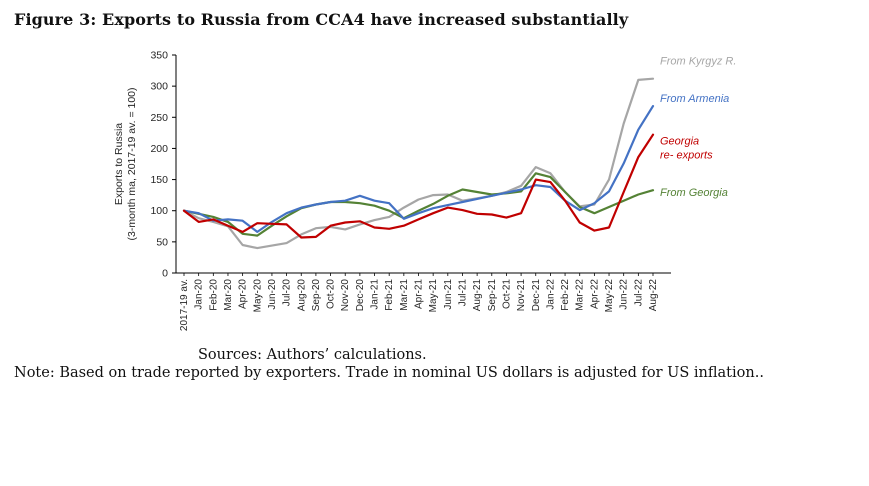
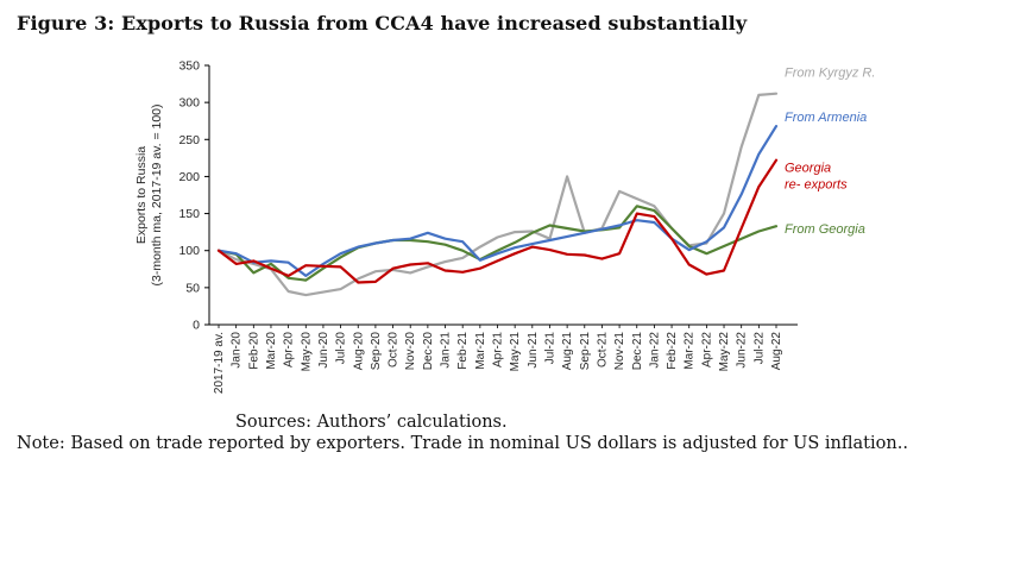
From Georgia/Feb-20: 90 -> 70
From Kyrgyz R./Aug-21: 120 -> 200
From Kyrgyz R./Nov-21: 140 -> 180
